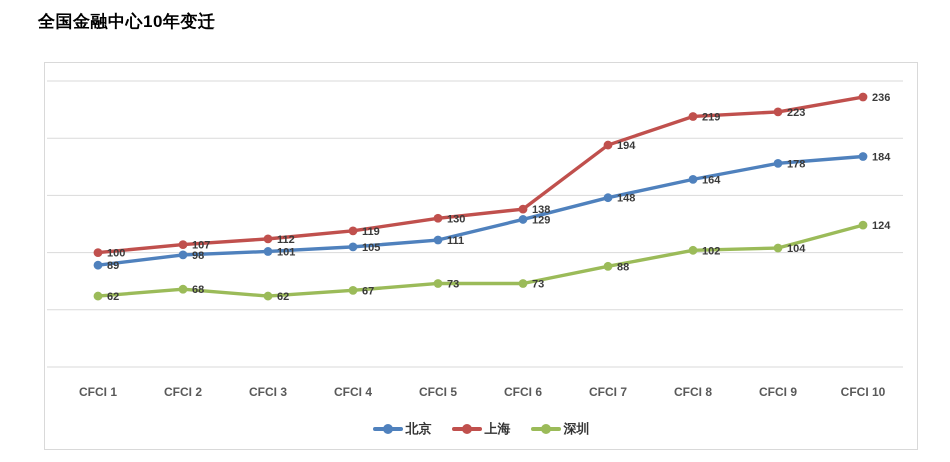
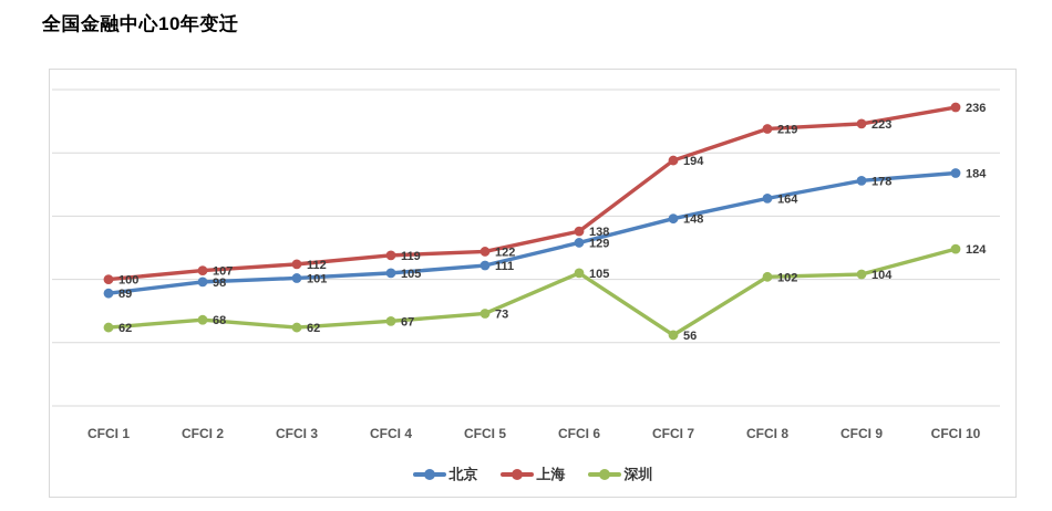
上海/CFCI 5: 130 -> 122
深圳/CFCI 6: 73 -> 105
深圳/CFCI 7: 88 -> 56
